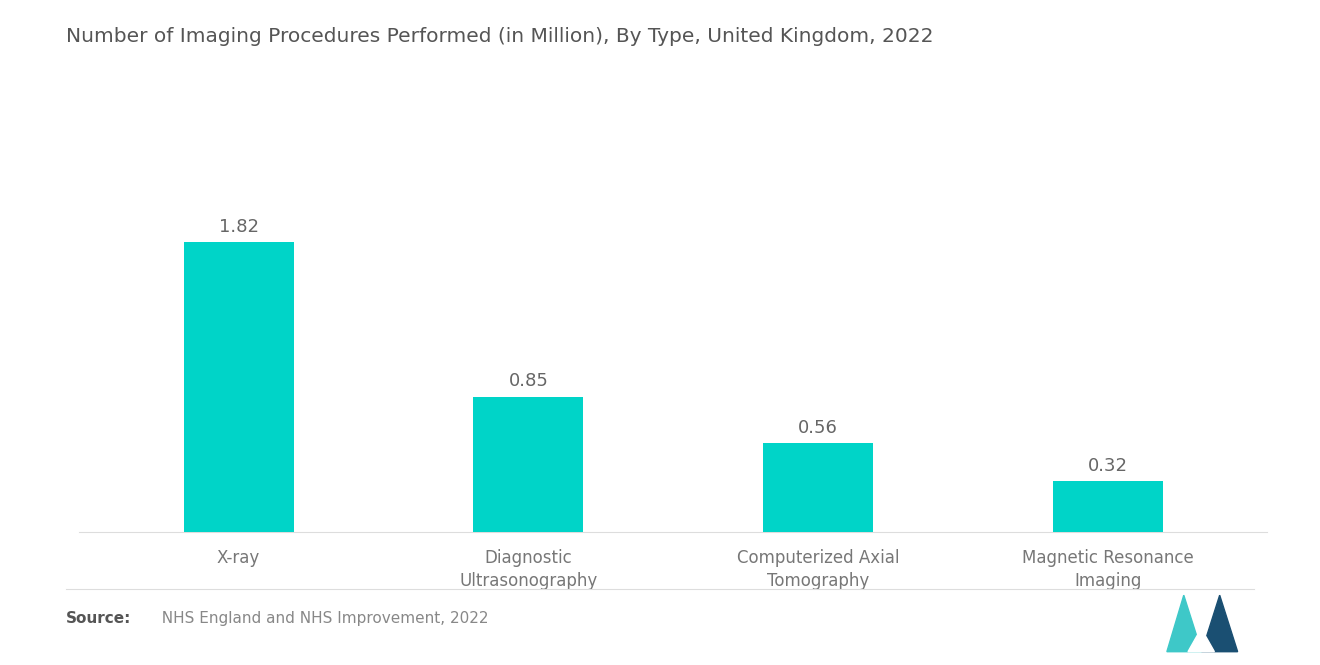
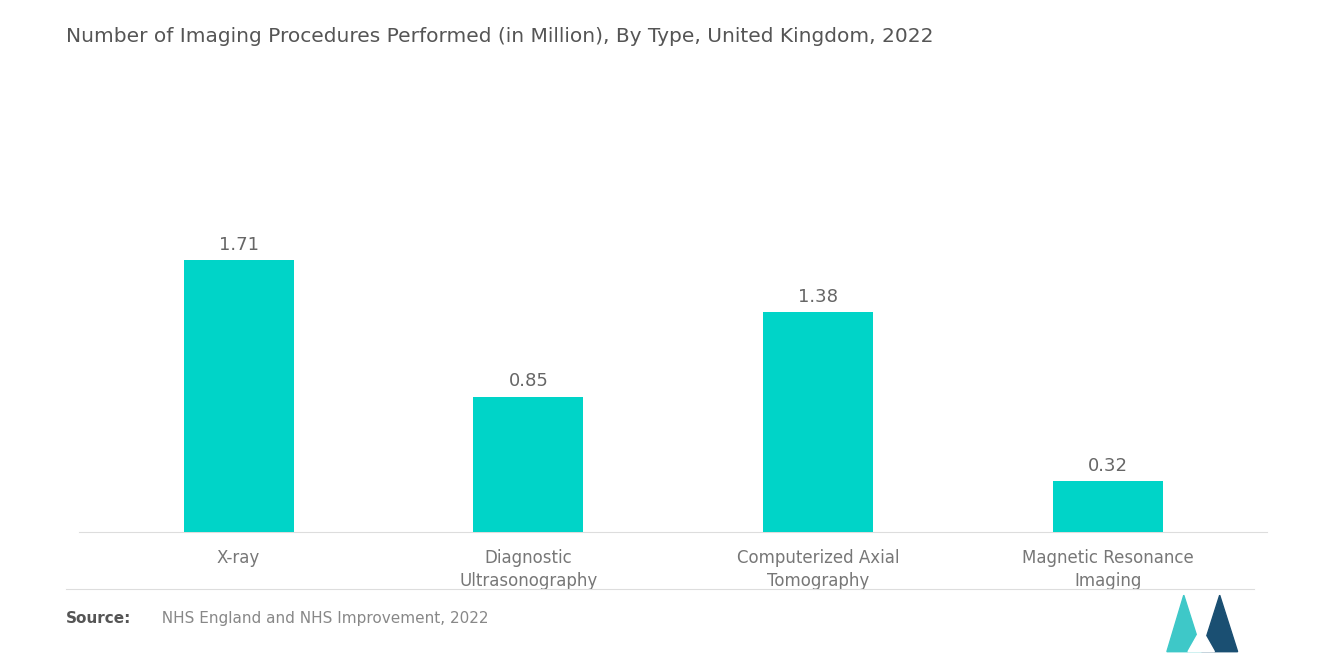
X-ray: 1.82 -> 1.71
Computerized Axial Tomography: 0.56 -> 1.38
